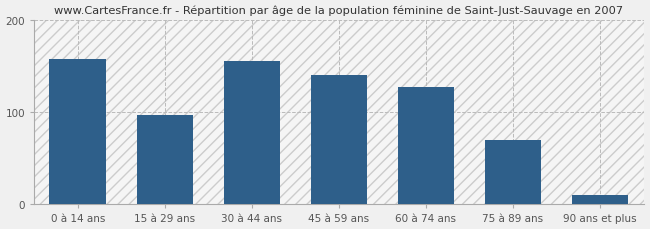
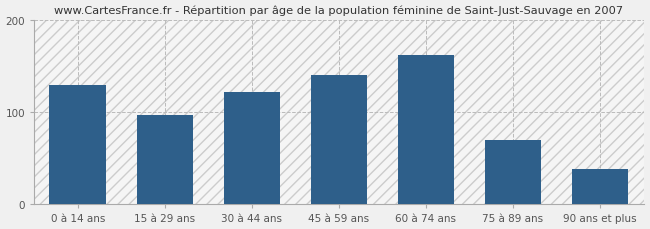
0 à 14 ans: 158 -> 130
30 à 44 ans: 155 -> 122
60 à 74 ans: 127 -> 162
90 ans et plus: 10 -> 38
